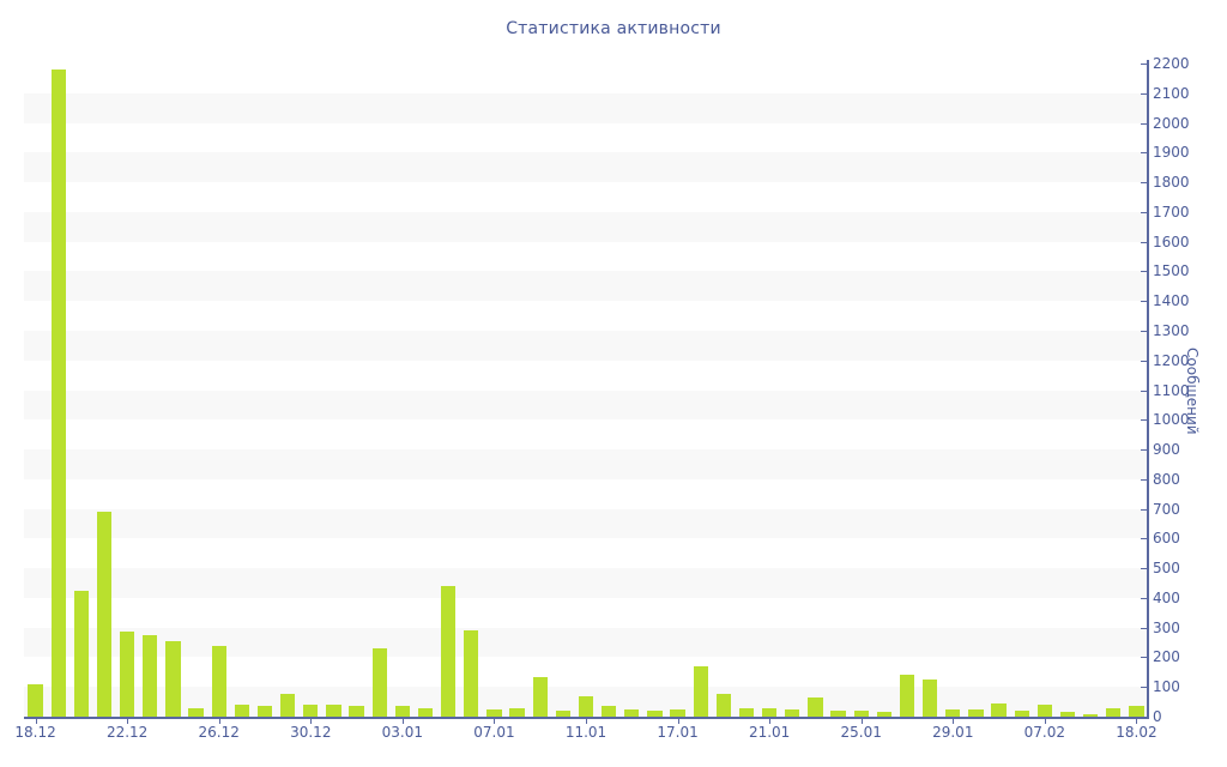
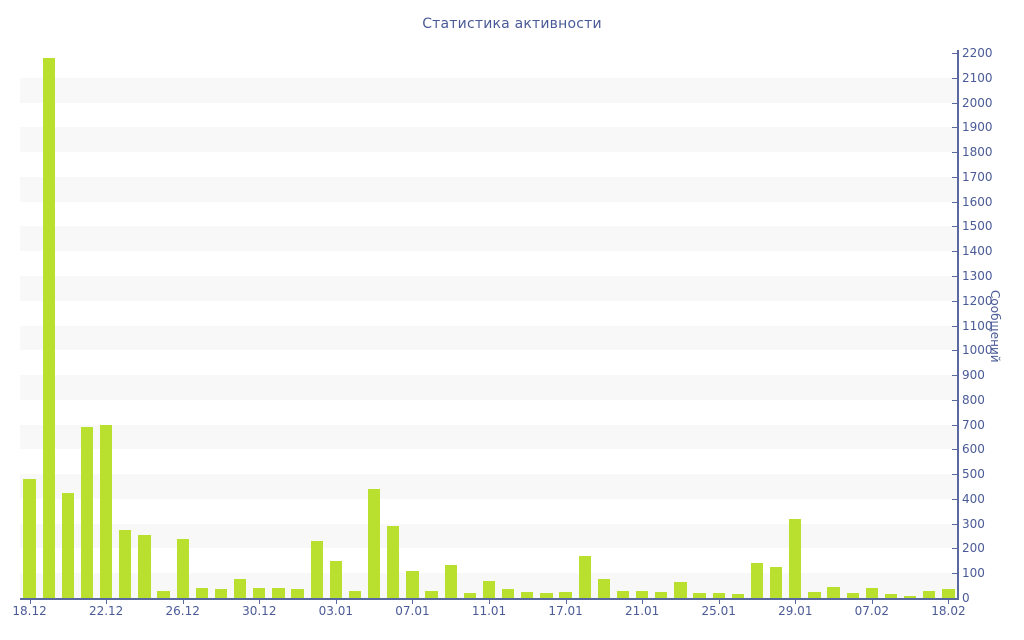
18.12: 110 -> 480
22.12: 280 -> 700
03.01: 40 -> 150
07.01: 20 -> 110
29.01: 20 -> 320
